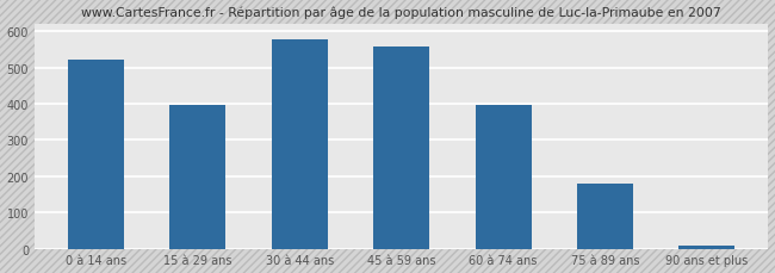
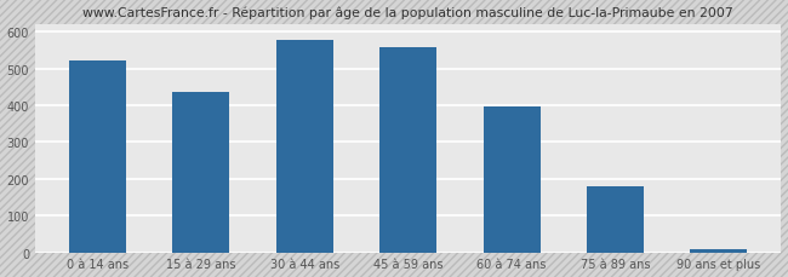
15 à 29 ans: 395 -> 435
